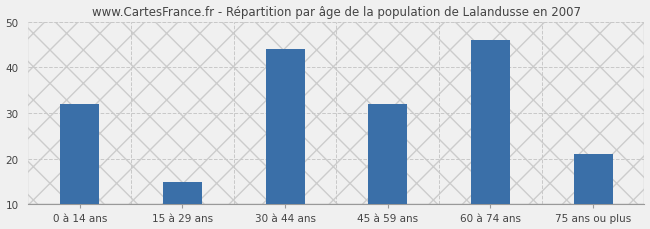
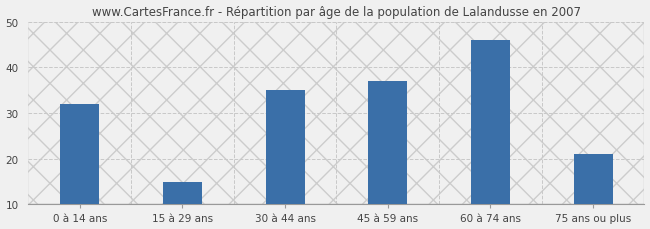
30 à 44 ans: 44 -> 35
45 à 59 ans: 32 -> 37
